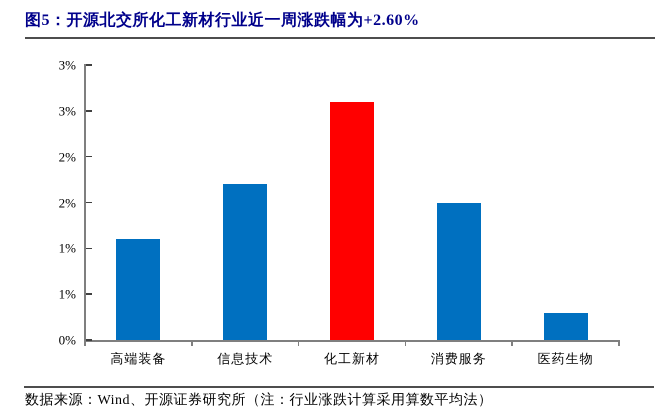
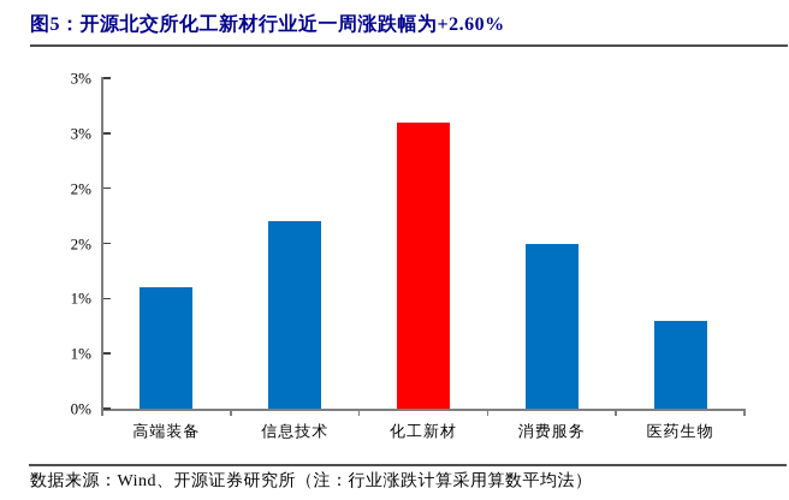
医药生物: 0.3% -> 0.8%
